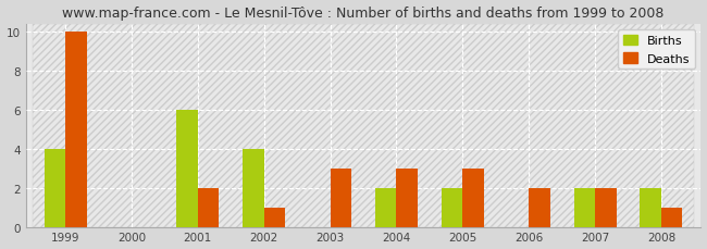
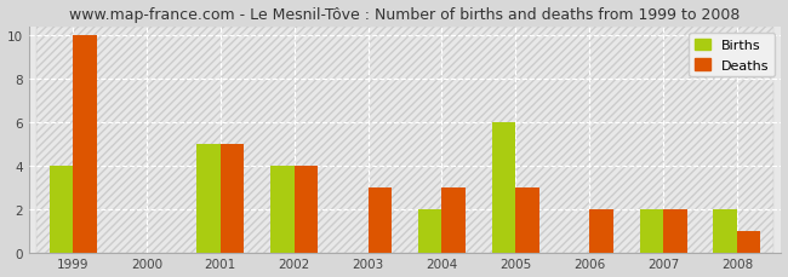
Births/2001: 6 -> 5
Deaths/2001: 2 -> 5
Deaths/2002: 1 -> 4
Births/2005: 2 -> 6
